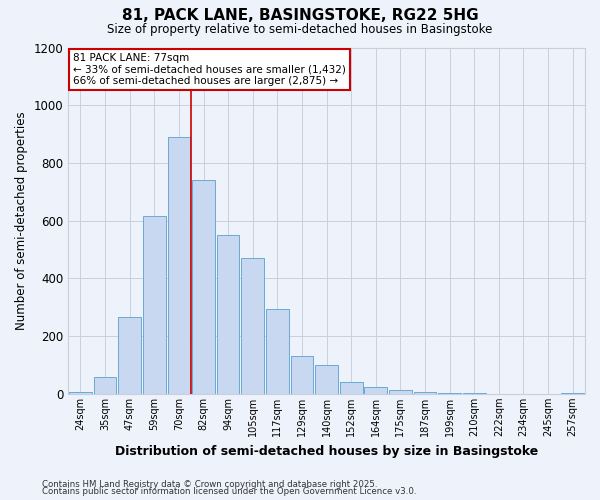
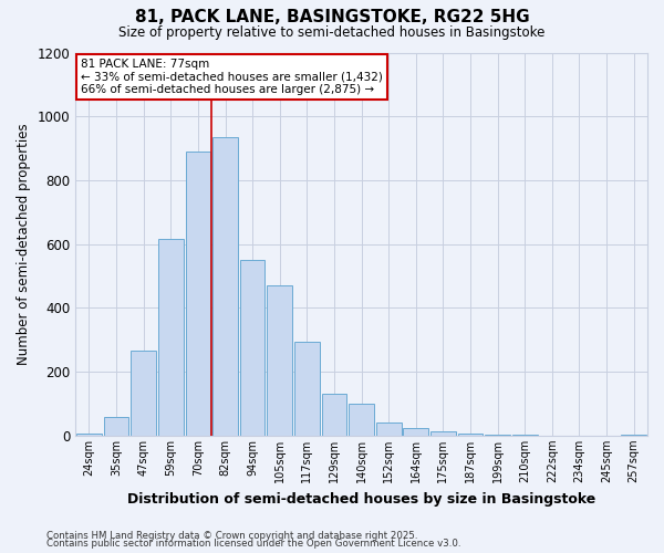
82sqm: 740 -> 935
